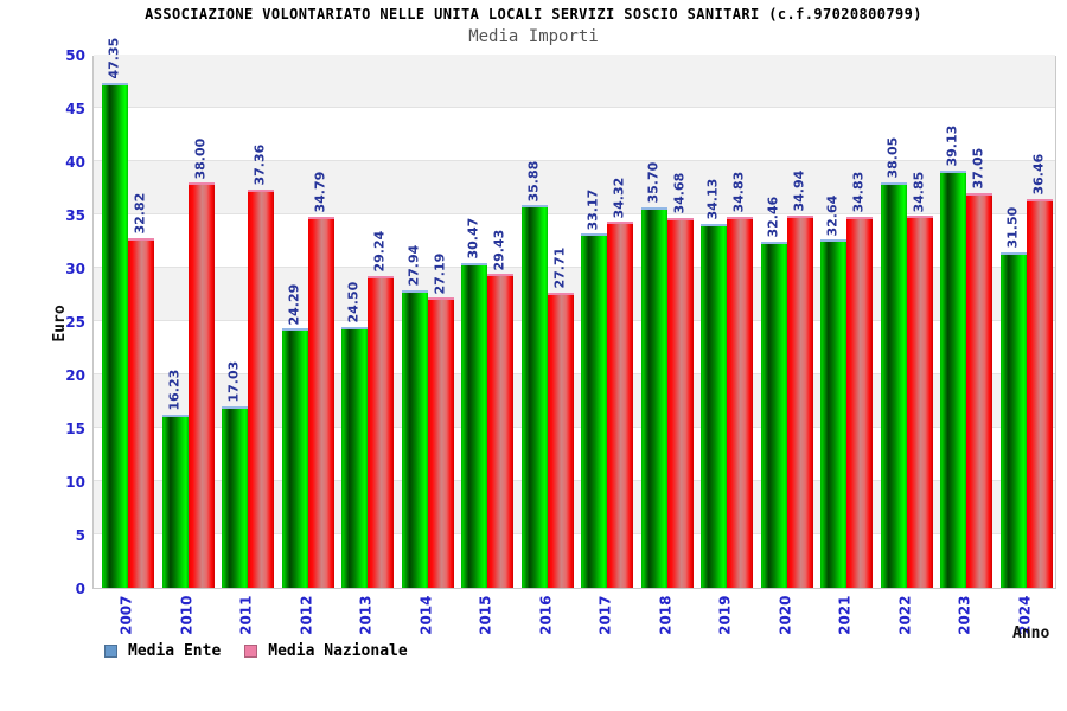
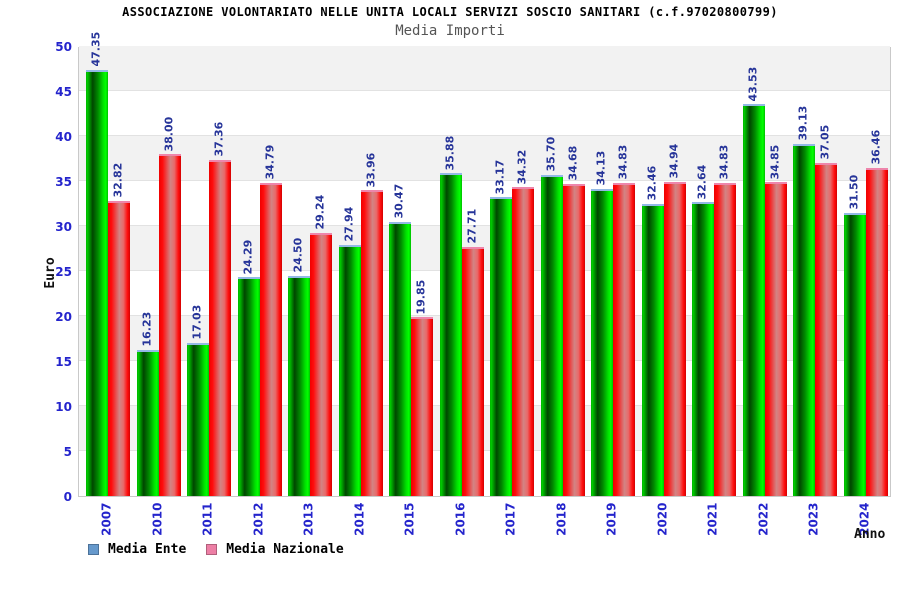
Media Nazionale/2014: 27.19 -> 33.96
Media Nazionale/2015: 29.43 -> 19.85
Media Ente/2022: 38.05 -> 43.53
